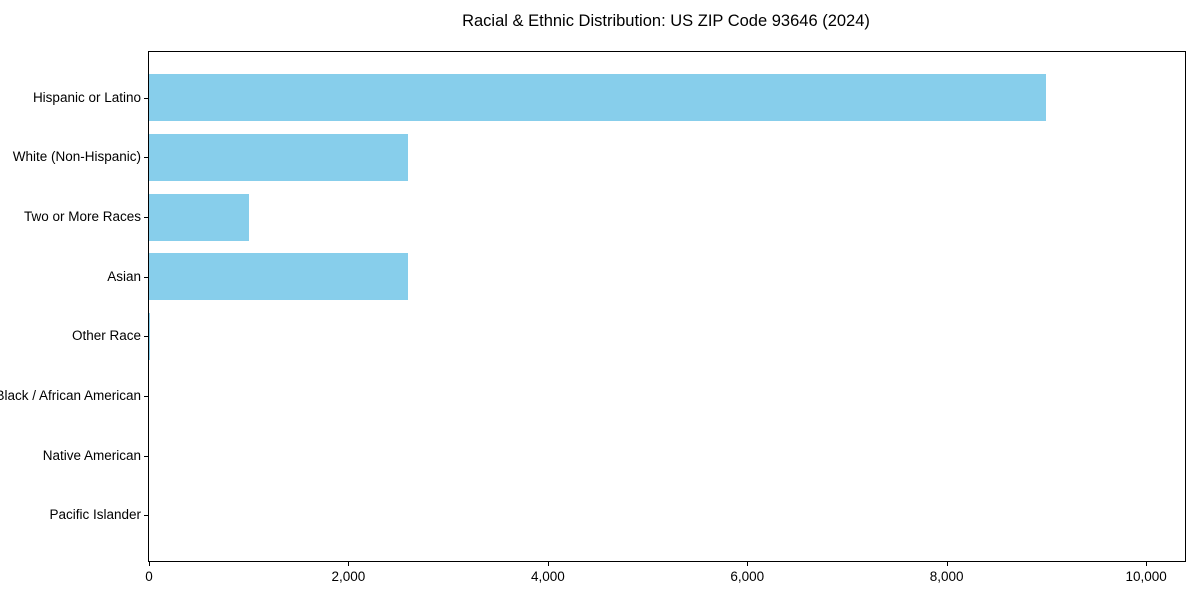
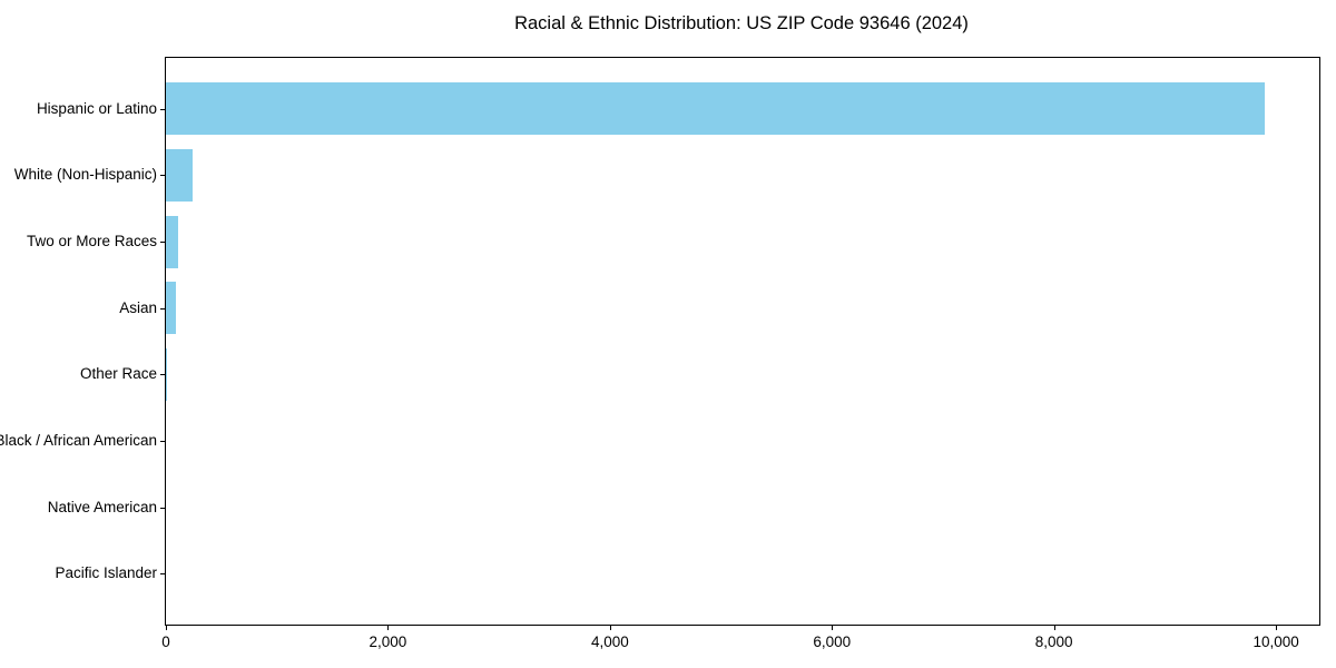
Hispanic or Latino: 9000 -> 9900
White (Non-Hispanic): 2600 -> 200
Two or More Races: 1000 -> 100
Asian: 2600 -> 100
